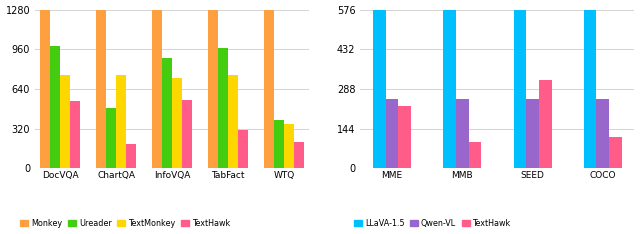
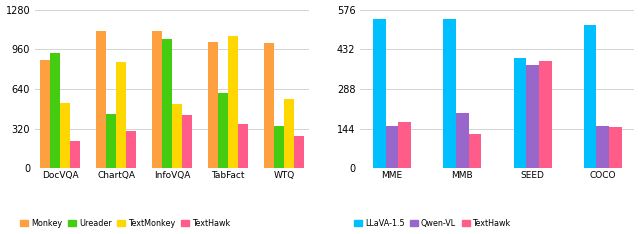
Monkey/DocVQA: 1280 -> 870
Ureader/DocVQA: 990 -> 930
TextMonkey/DocVQA: 750 -> 530
TextHawk/DocVQA: 540 -> 220
Monkey/ChartQA: 1280 -> 1110
Ureader/ChartQA: 490 -> 440
TextMonkey/ChartQA: 750 -> 860
TextHawk/ChartQA: 200 -> 300
Monkey/InfoVQA: 1280 -> 1110
Ureader/InfoVQA: 890 -> 1040
TextMonkey/InfoVQA: 730 -> 520
TextHawk/InfoVQA: 550 -> 430
Monkey/TabFact: 1280 -> 1020
Ureader/TabFact: 970 -> 610
TextMonkey/TabFact: 750 -> 1070
TextHawk/TabFact: 310 -> 360
Monkey/WTQ: 1280 -> 1010
Ureader/WTQ: 390 -> 340
TextMonkey/WTQ: 360 -> 560
TextHawk/WTQ: 220 -> 260
LLaVA-1.5/MME: 576 -> 540
Qwen-VL/MME: 252 -> 155
TextHawk/MME: 228 -> 170
LLaVA-1.5/MMB: 576 -> 540
Qwen-VL/MMB: 252 -> 200
TextHawk/MMB: 96 -> 125
LLaVA-1.5/SEED: 576 -> 400
Qwen-VL/SEED: 252 -> 375
TextHawk/SEED: 320 -> 390
LLaVA-1.5/COCO: 576 -> 520
Qwen-VL/COCO: 252 -> 155
TextHawk/COCO: 113 -> 150
